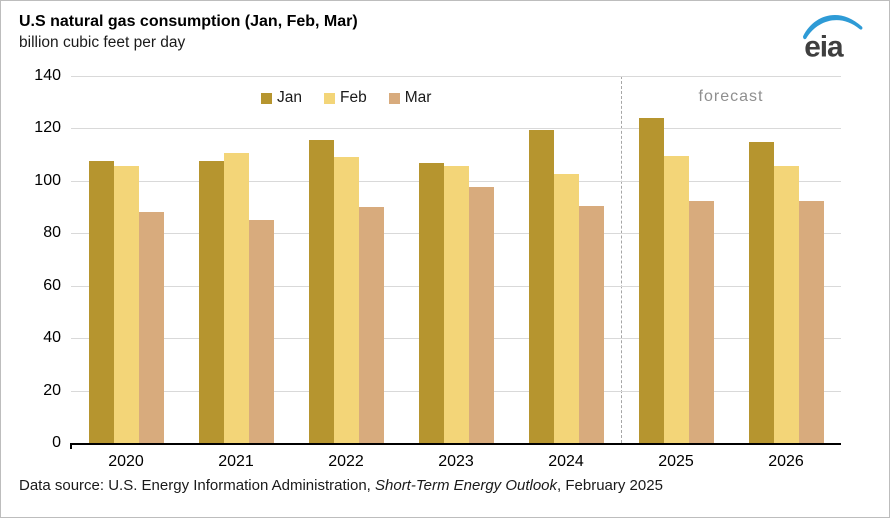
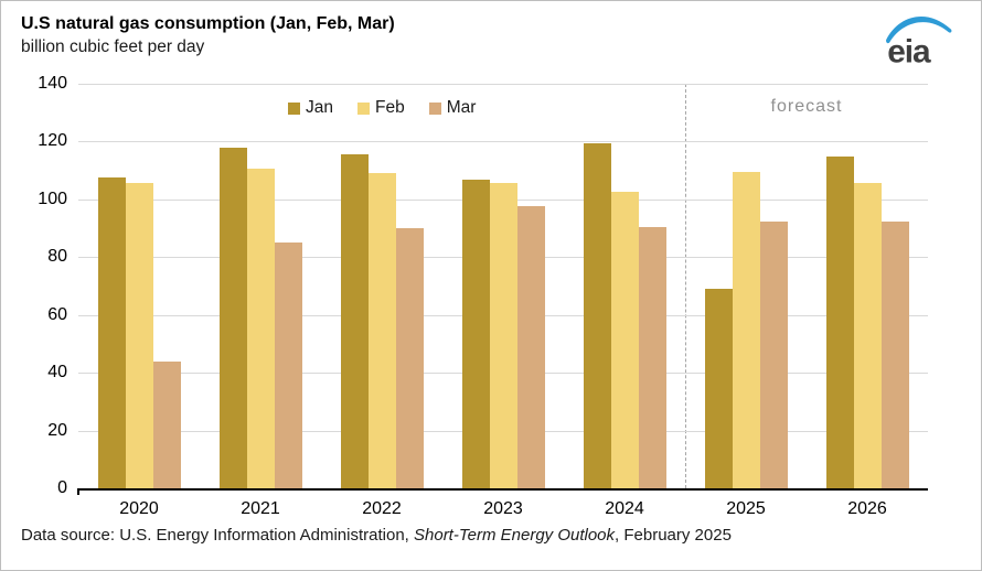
Mar/2020: 88 -> 44
Jan/2021: 108 -> 118
Jan/2025: 124 -> 69
